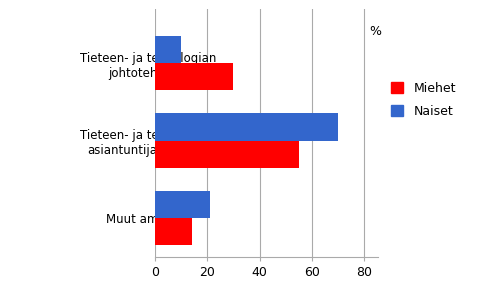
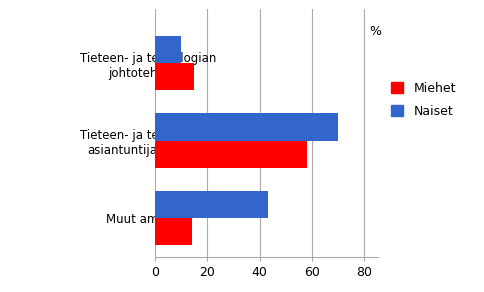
Miehet/Tieteen- ja teknologian johtotehtävät: 30 -> 15
Miehet/Tieteen- ja teknologian asiantuntijatehtävät: 55 -> 58
Naiset/Muut ammatit: 21 -> 43
